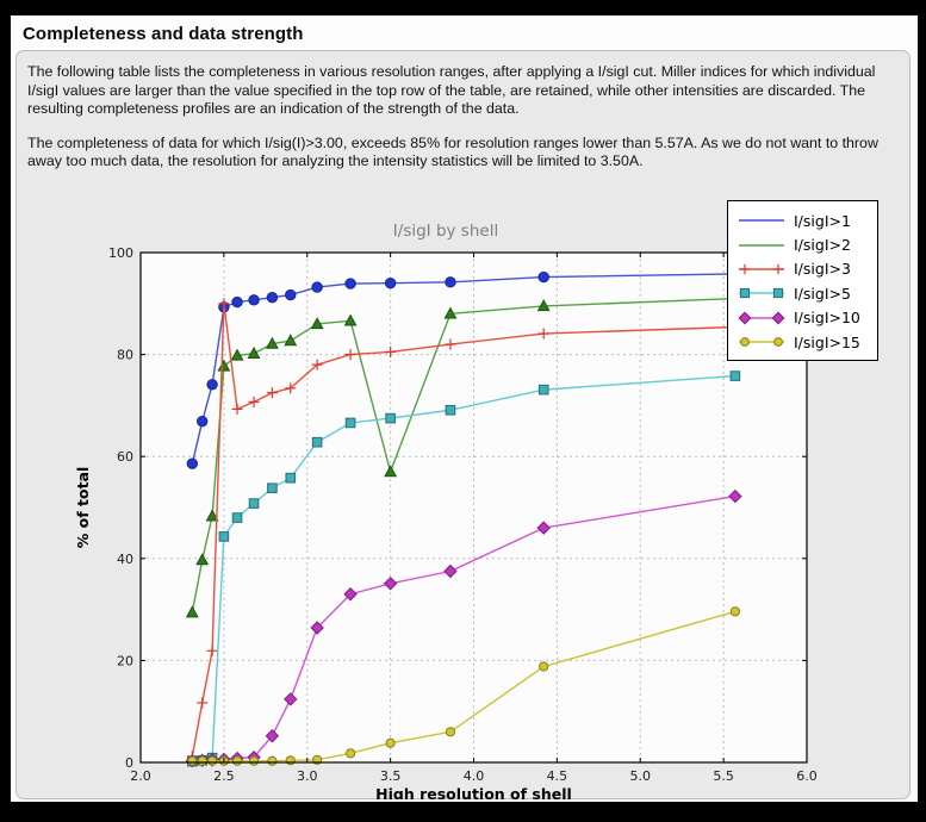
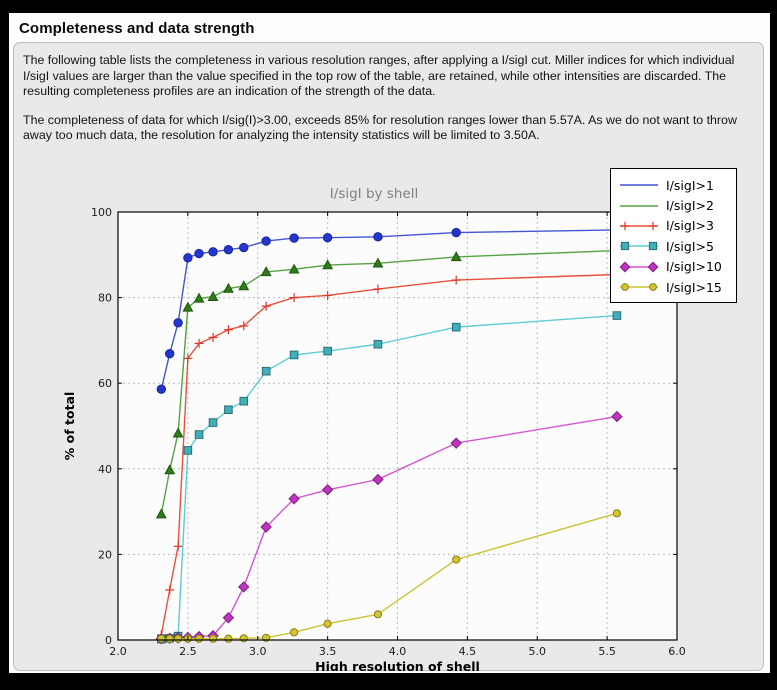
I/sigI>3/2.5: 90 -> 66
I/sigI>2/3.5: 57 -> 88
